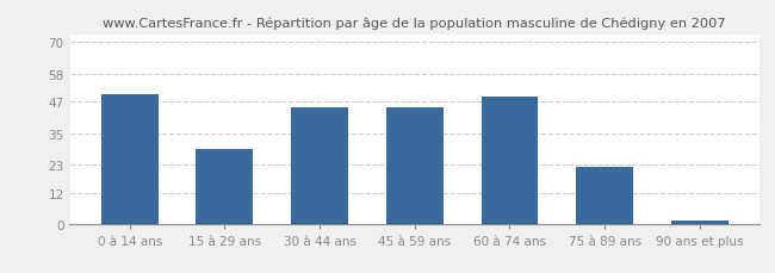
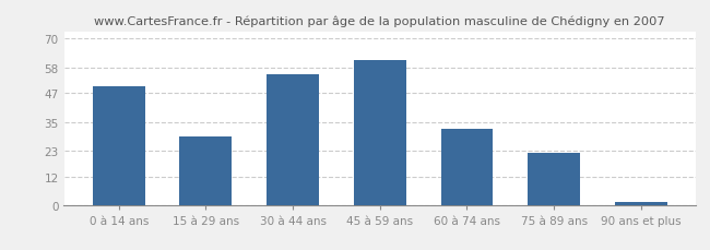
30 à 44 ans: 45 -> 55
45 à 59 ans: 45 -> 61
60 à 74 ans: 49 -> 32
